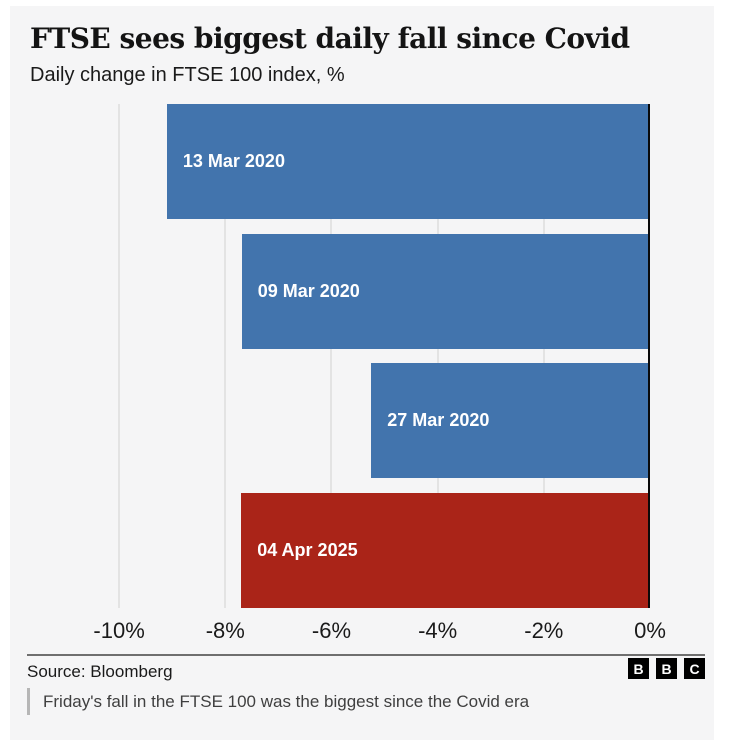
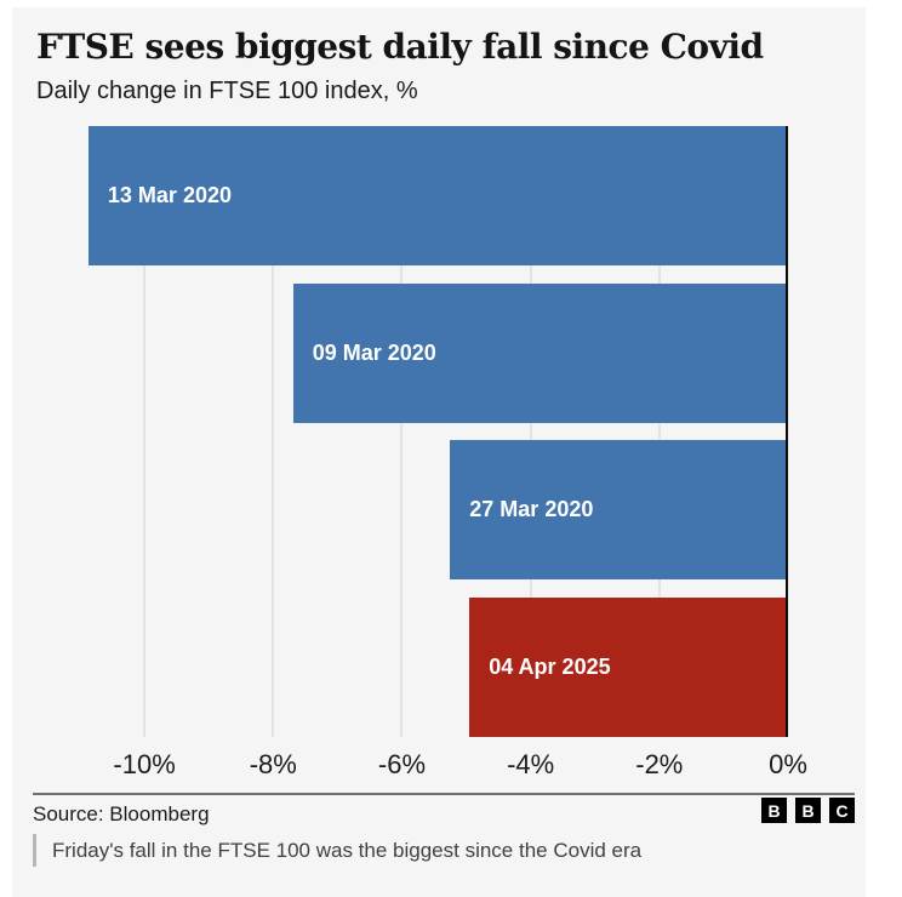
13 Mar 2020: -9.1% -> -10.9%
04 Apr 2025: -7.7% -> -5.0%
